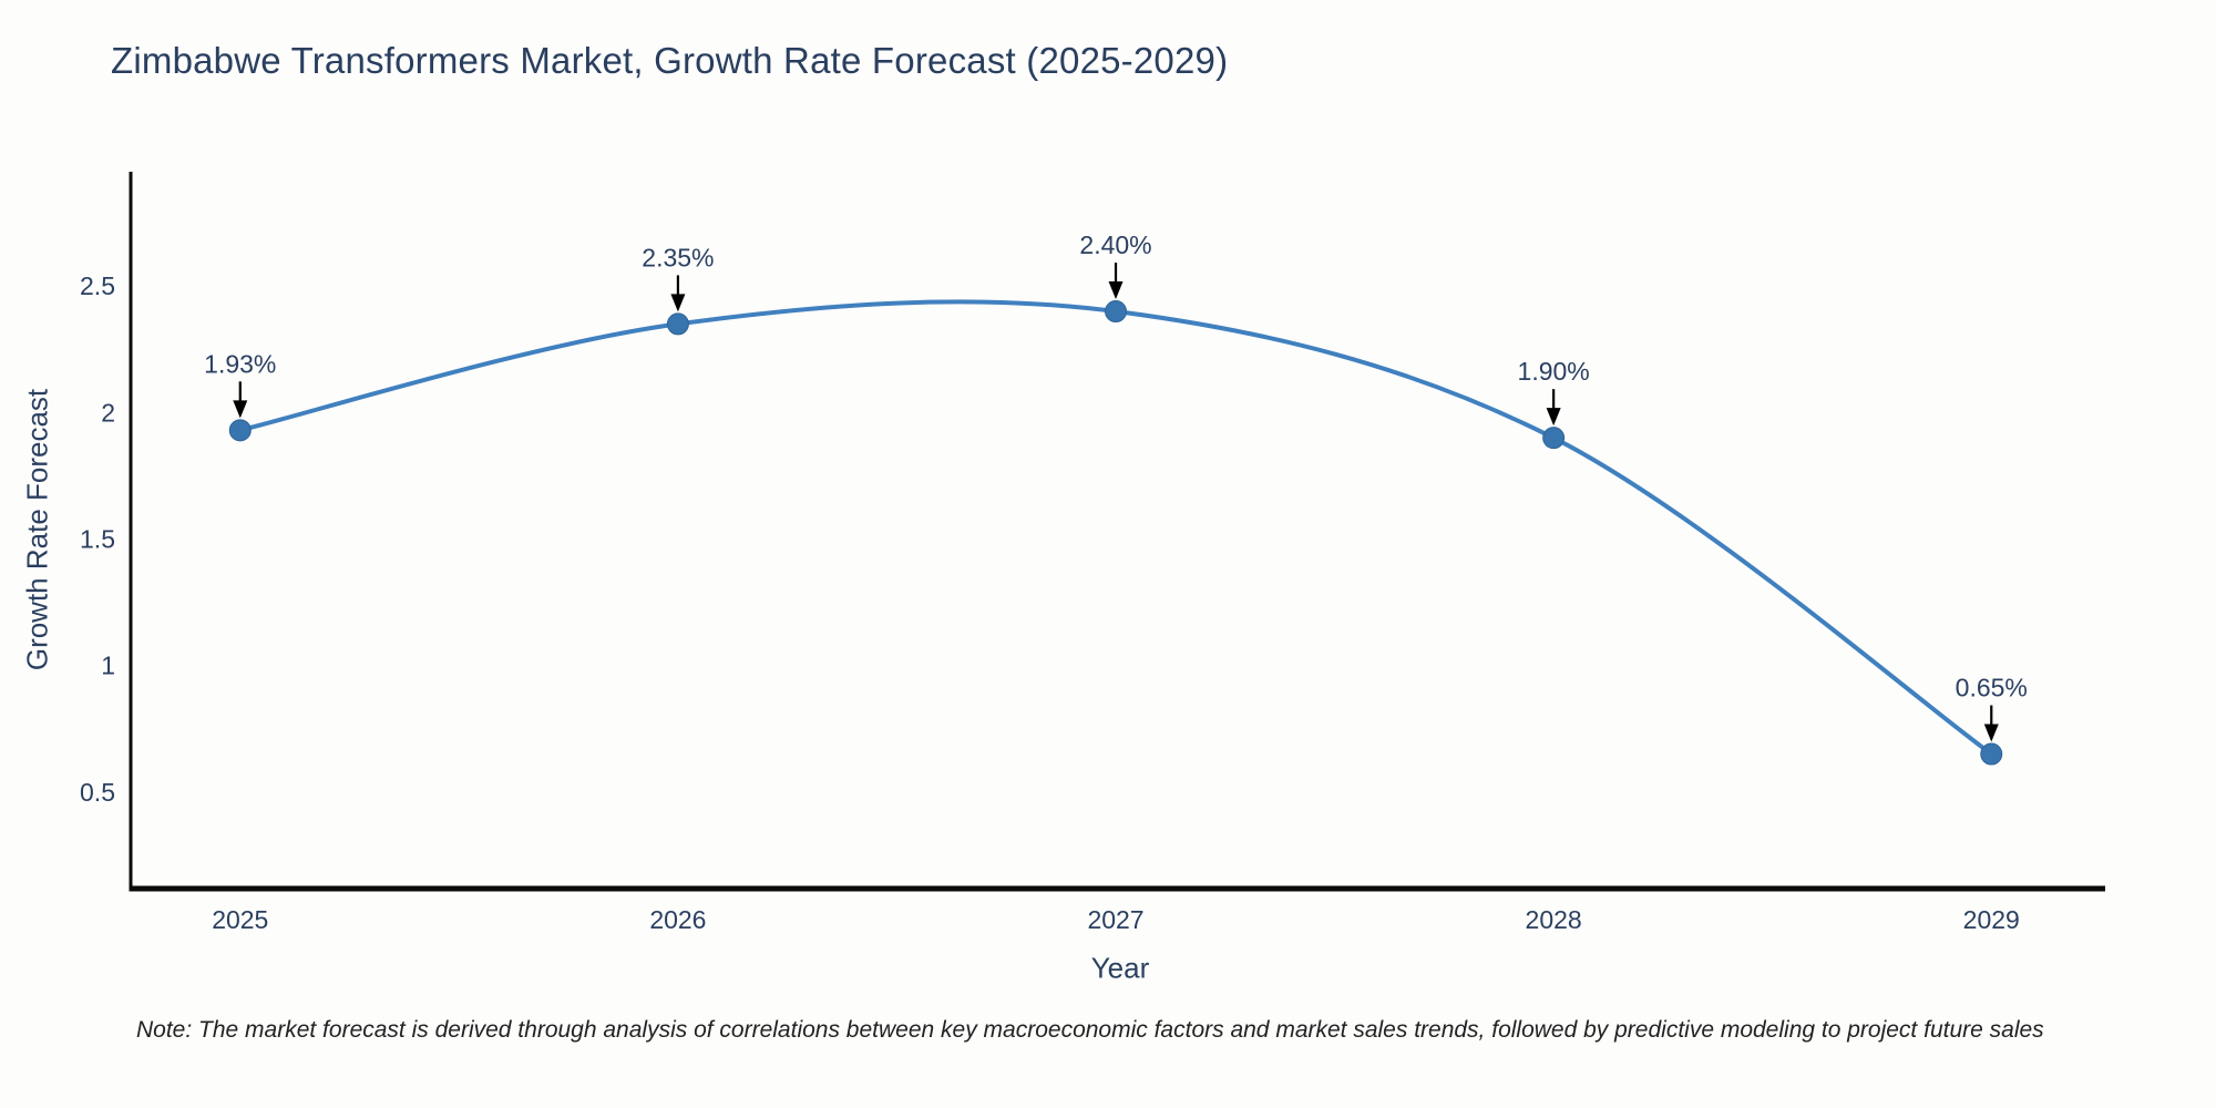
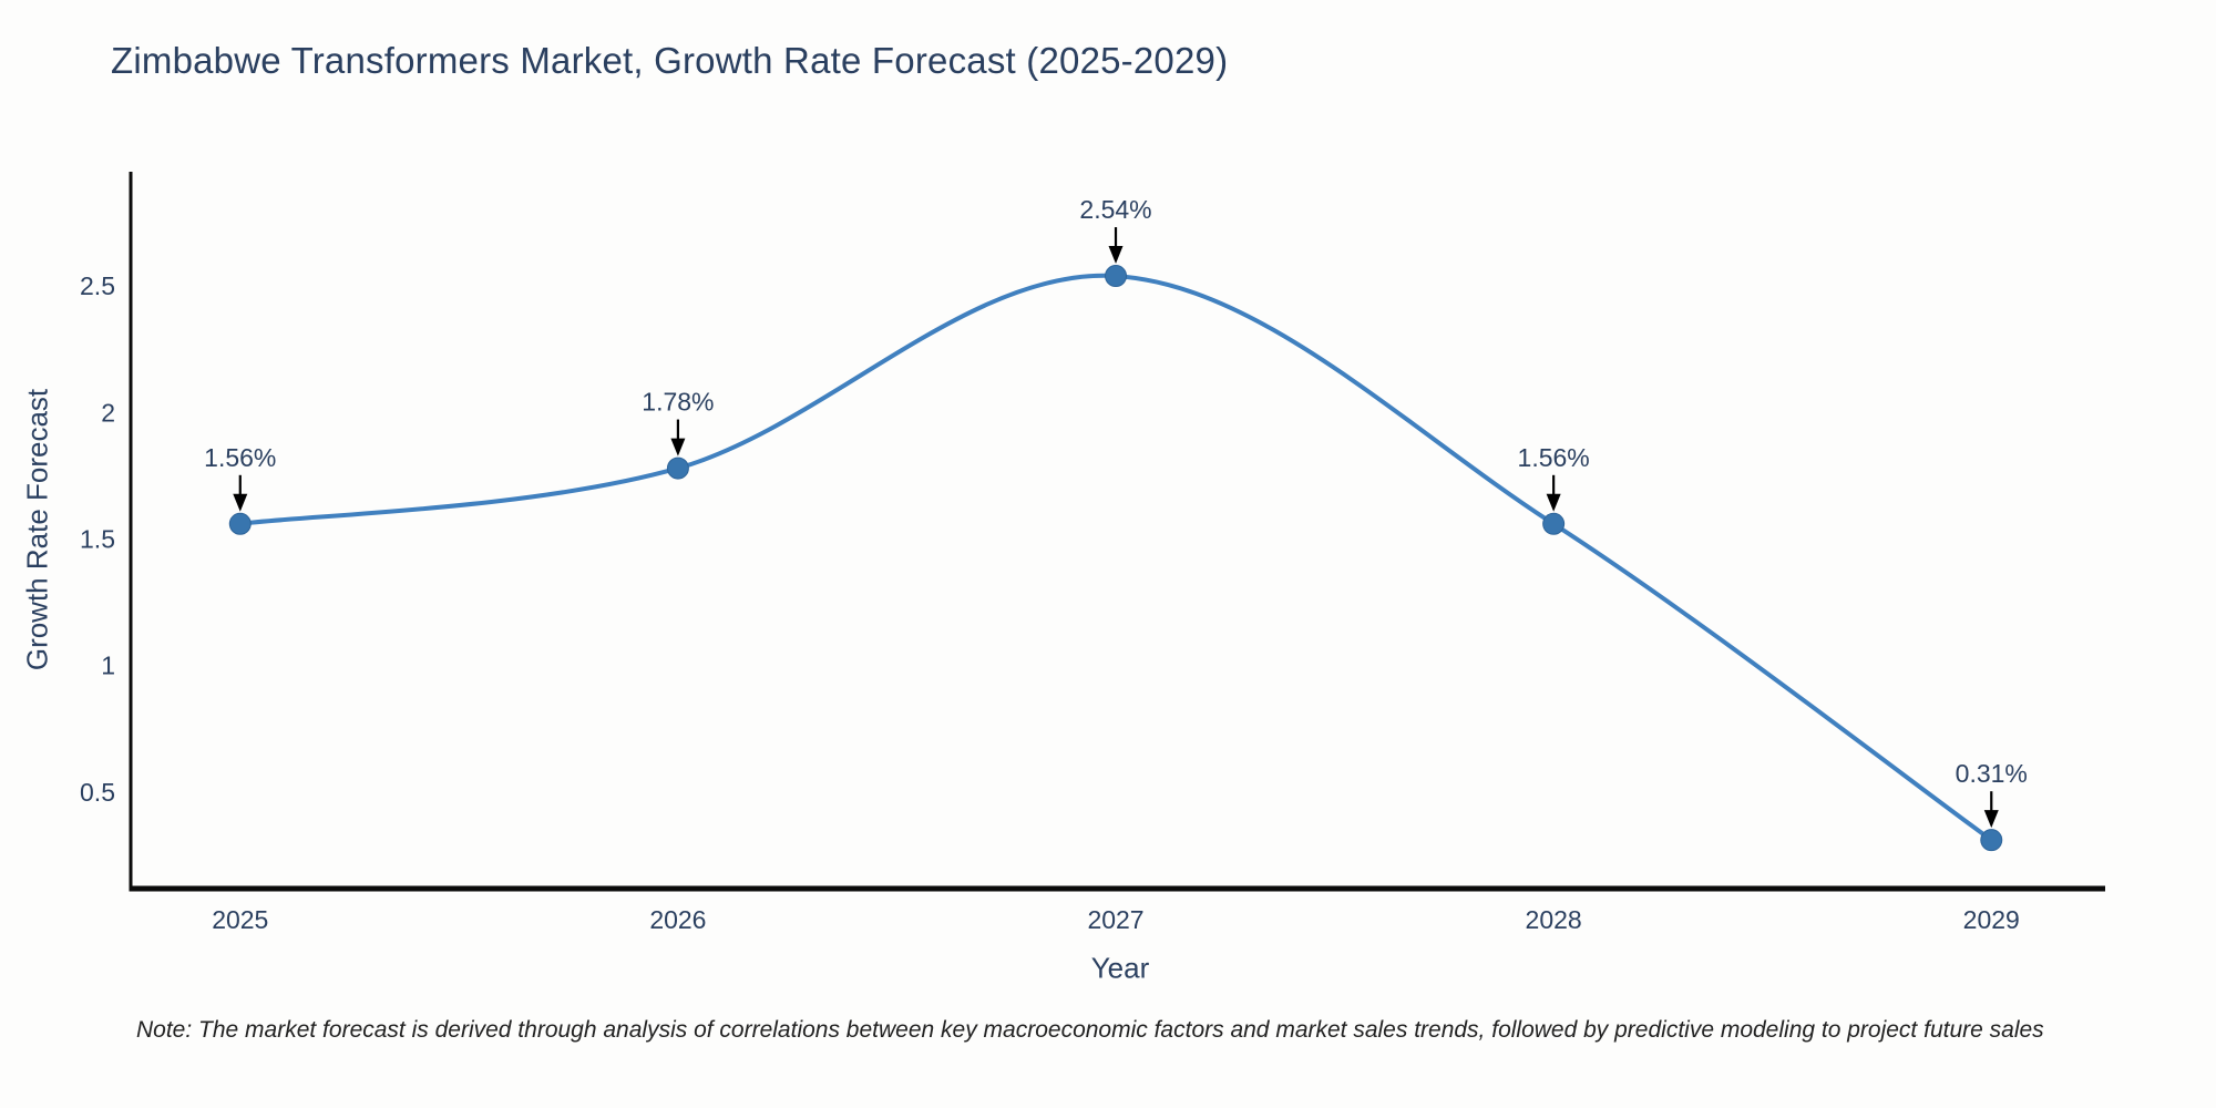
2025: 1.93% -> 1.56%
2026: 2.35% -> 1.78%
2027: 2.40% -> 2.54%
2028: 1.90% -> 1.56%
2029: 0.65% -> 0.31%
